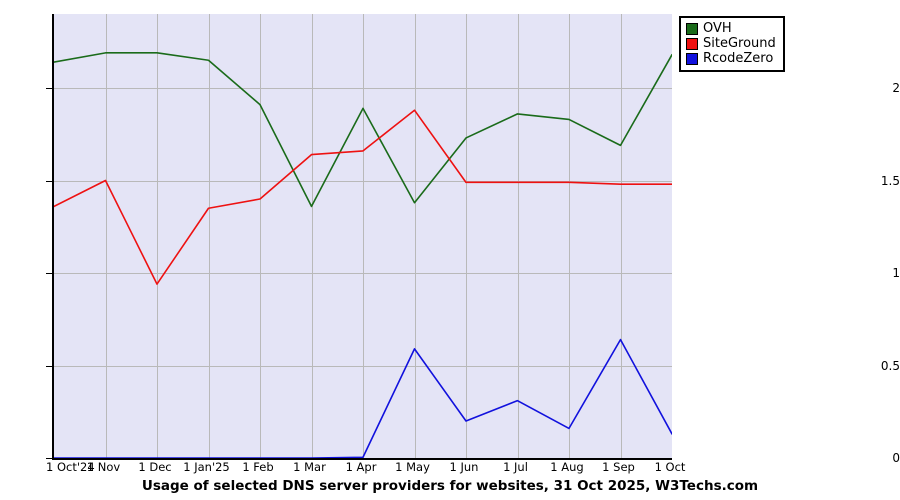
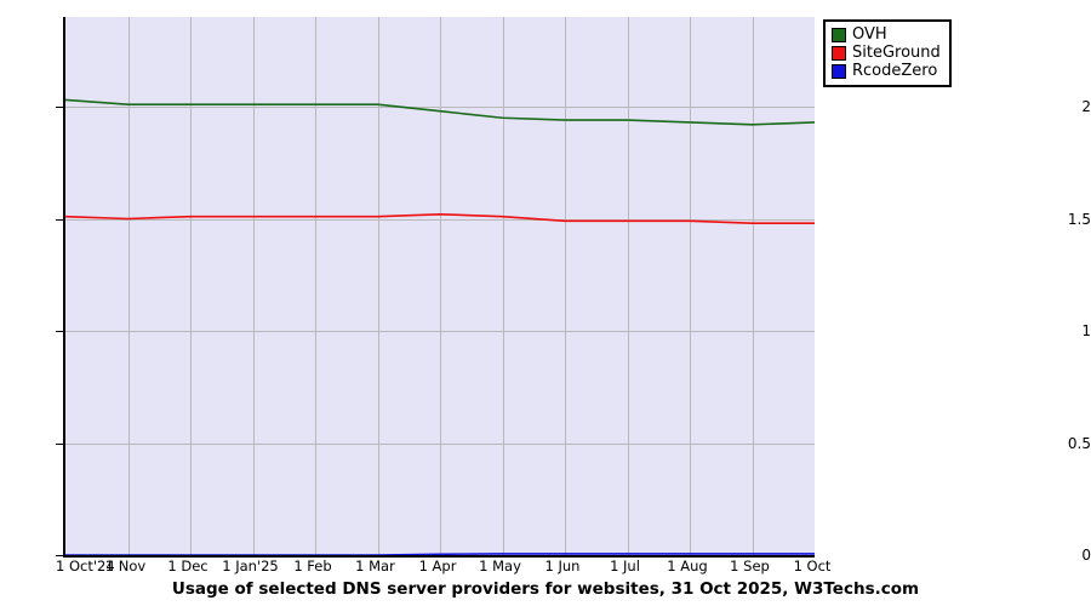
OVH/1 Oct'24: 2.14 -> 2.03
SiteGround/1 Oct'24: 1.36 -> 1.51
OVH/1 Nov: 2.19 -> 2.01
OVH/1 Dec: 2.19 -> 2.01
SiteGround/1 Dec: 0.94 -> 1.51
OVH/1 Jan'25: 2.15 -> 2.01
SiteGround/1 Jan'25: 1.35 -> 1.51
OVH/1 Feb: 1.91 -> 2.01
SiteGround/1 Feb: 1.40 -> 1.51
OVH/1 Mar: 1.36 -> 2.01
SiteGround/1 Mar: 1.64 -> 1.51
OVH/1 Apr: 1.89 -> 1.98
SiteGround/1 Apr: 1.66 -> 1.52
OVH/1 May: 1.38 -> 1.95
SiteGround/1 May: 1.88 -> 1.51
RcodeZero/1 May: 0.59 -> 0.01
OVH/1 Jun: 1.73 -> 1.94
RcodeZero/1 Jun: 0.20 -> 0.01
OVH/1 Jul: 1.86 -> 1.94
RcodeZero/1 Jul: 0.31 -> 0.01
OVH/1 Aug: 1.83 -> 1.93
RcodeZero/1 Aug: 0.16 -> 0.01
OVH/1 Sep: 1.69 -> 1.92
RcodeZero/1 Sep: 0.64 -> 0.01
OVH/1 Oct: 2.18 -> 1.93
RcodeZero/1 Oct: 0.13 -> 0.01
